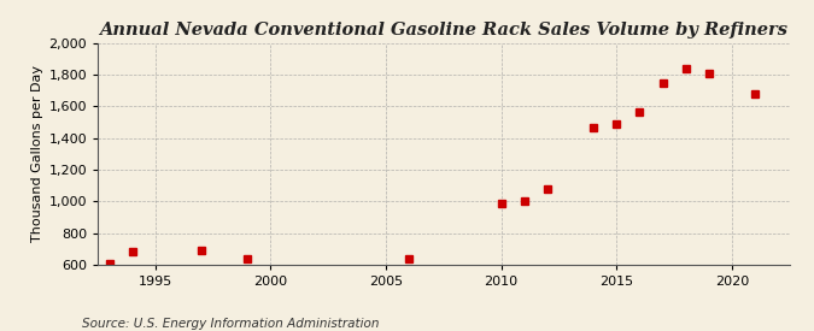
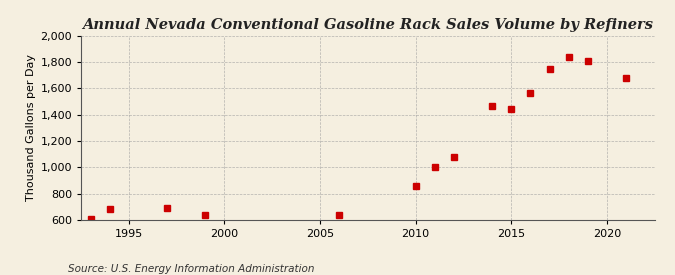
2010: 990 -> 860
2015: 1,490 -> 1,440
